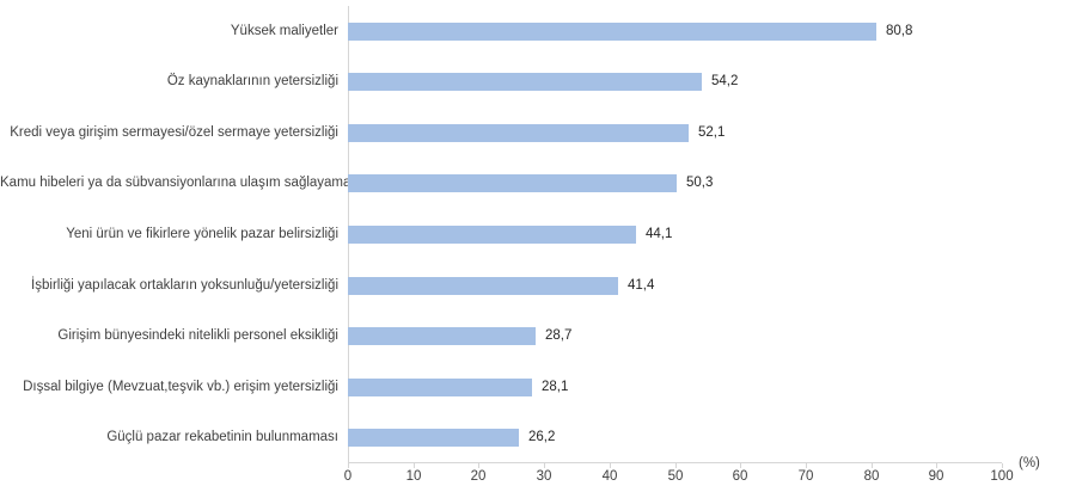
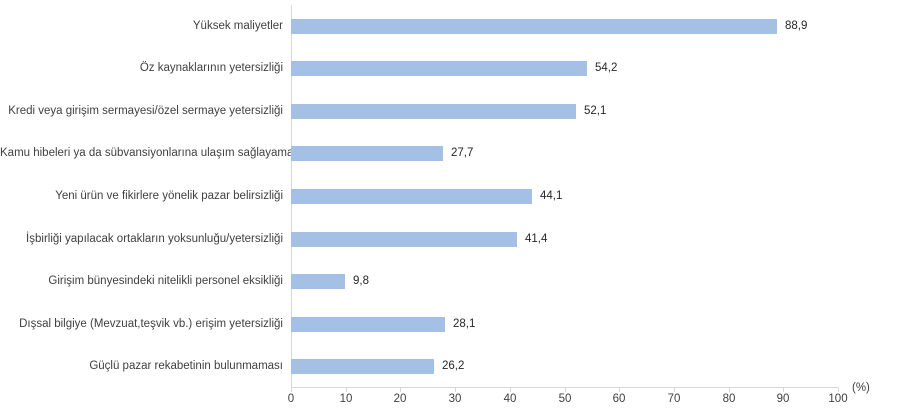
Yüksek maliyetler: 80,8 -> 88,9
Kamu hibeleri ya da sübvansiyonlarına ulaşım sağlayamama: 50,3 -> 27,7
Girişim bünyesindeki nitelikli personel eksikliği: 28,7 -> 9,8
